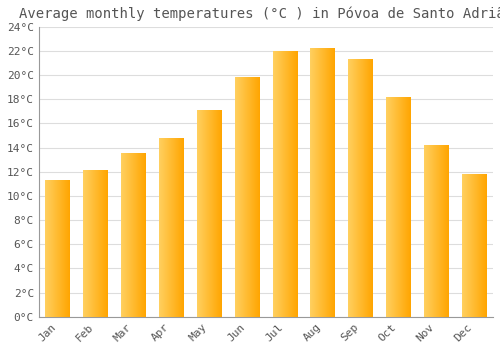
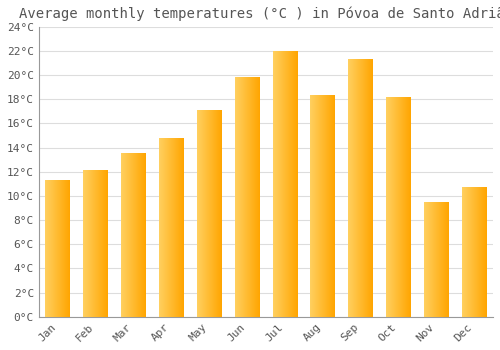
Aug: 22.2°C -> 18.3°C
Nov: 14.2°C -> 9.5°C
Dec: 11.8°C -> 10.7°C
